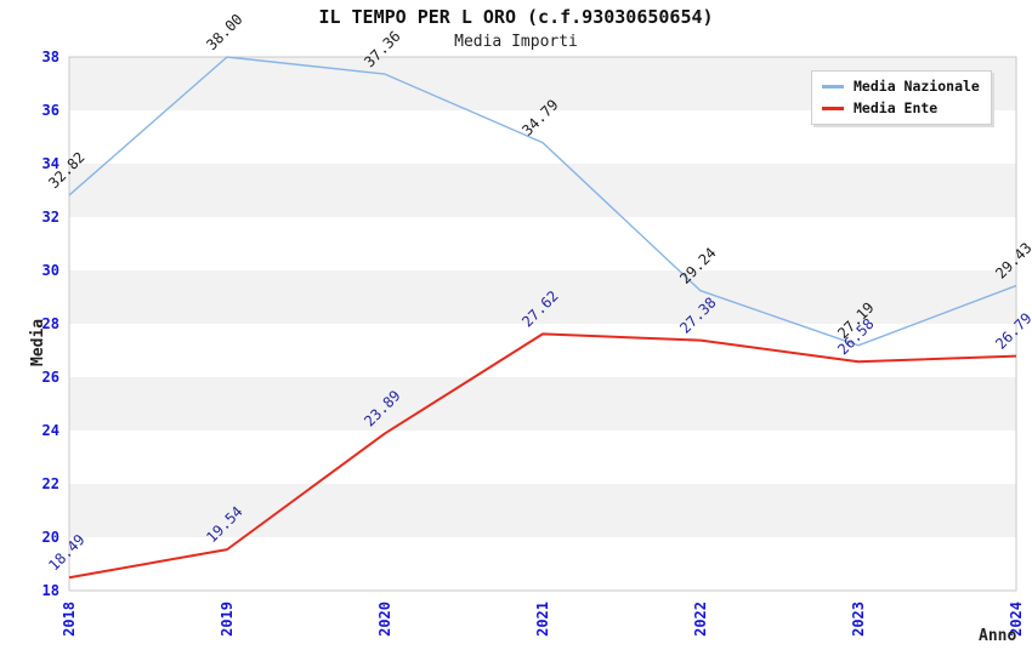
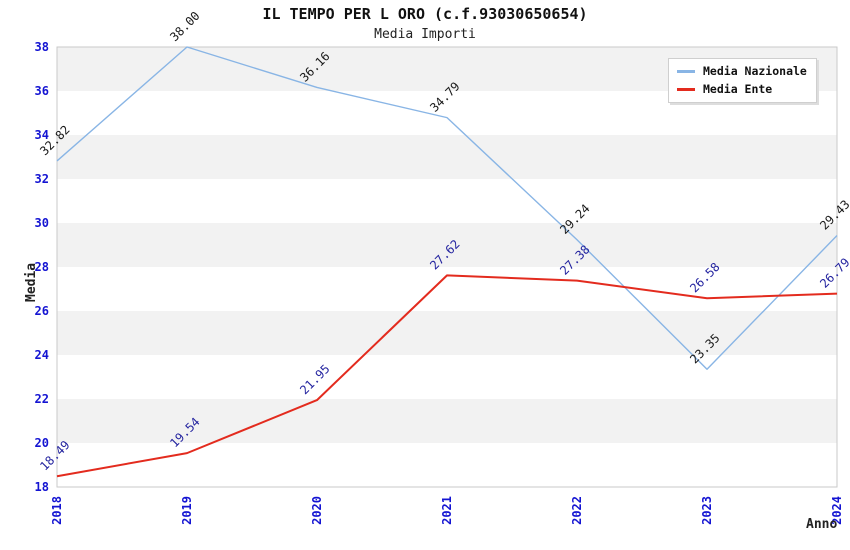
Media Nazionale/2020: 37.36 -> 36.16
Media Ente/2020: 23.89 -> 21.95
Media Nazionale/2023: 27.19 -> 23.35
